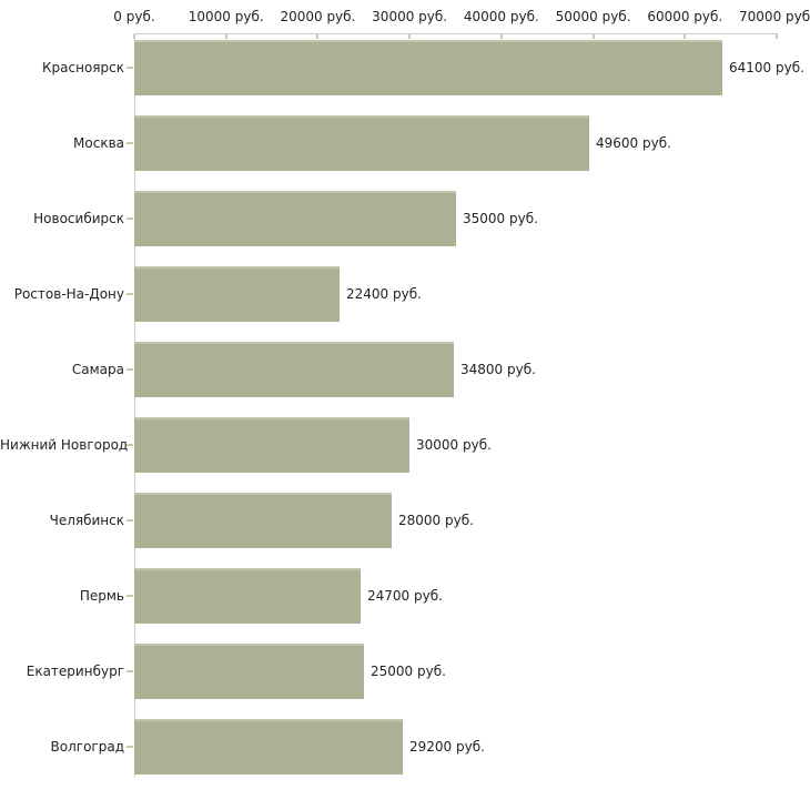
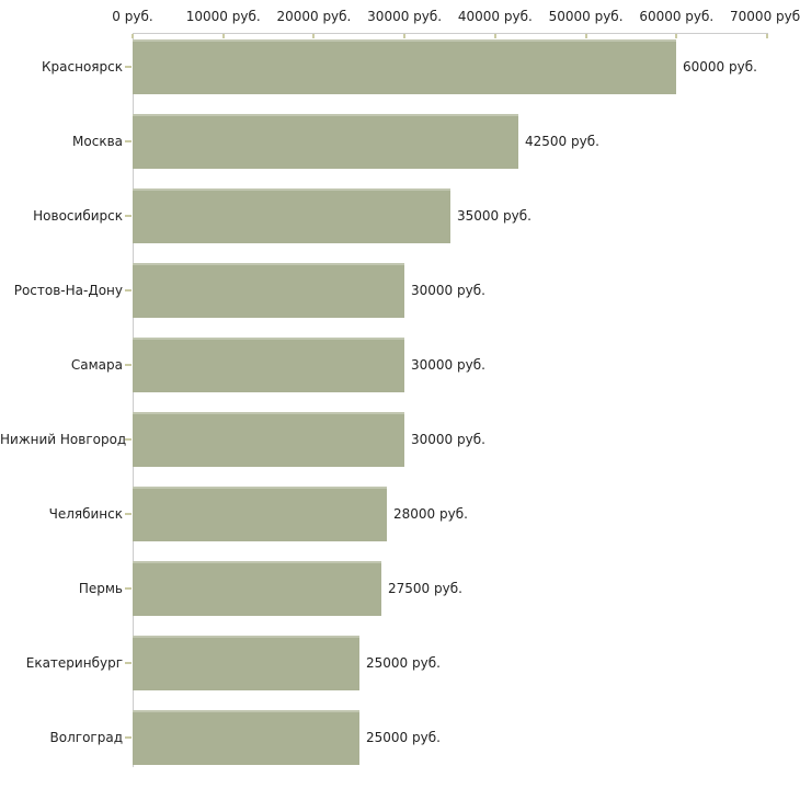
Красноярск: 64100 -> 60000
Москва: 49600 -> 42500
Ростов-На-Дону: 22400 -> 30000
Самара: 34800 -> 30000
Пермь: 24700 -> 27500
Волгоград: 29200 -> 25000
